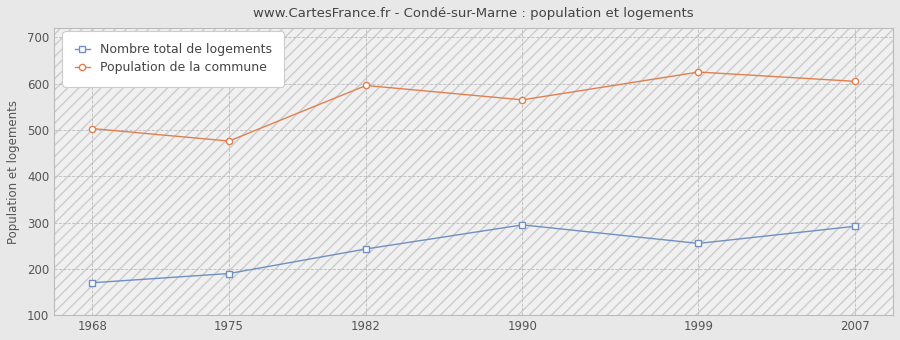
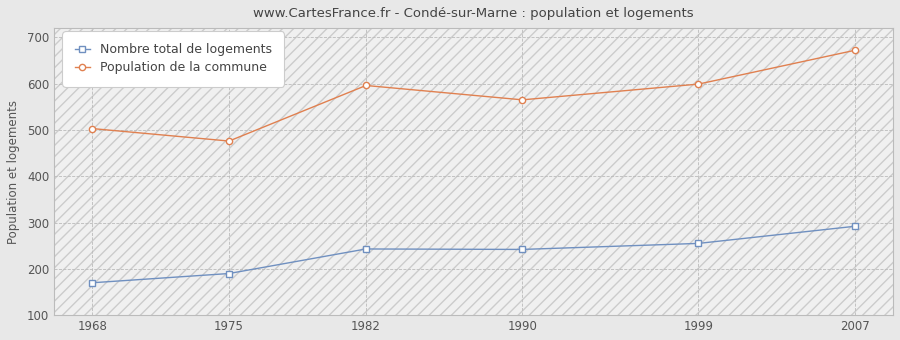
Nombre total de logements/1990: 295 -> 242
Population de la commune/1999: 625 -> 599
Population de la commune/2007: 605 -> 672
